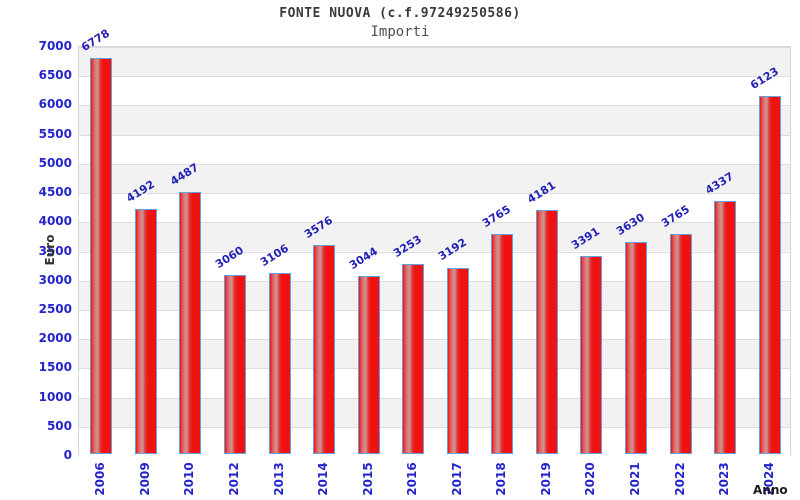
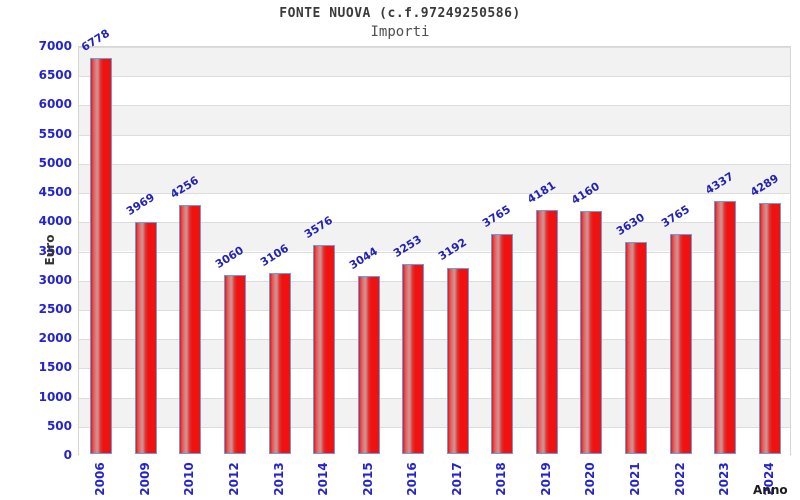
2009: 4192 -> 3969
2010: 4487 -> 4256
2020: 3391 -> 4160
2024: 6123 -> 4289
